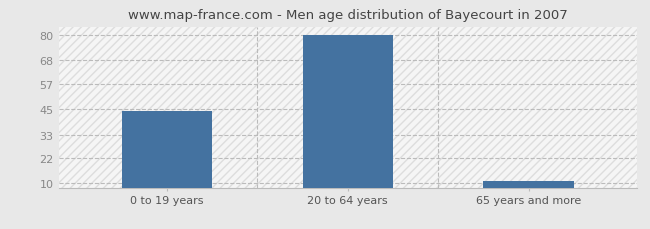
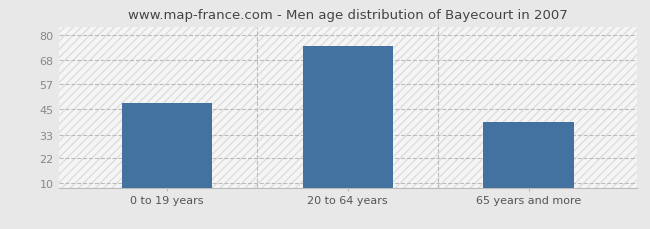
0 to 19 years: 44 -> 48
20 to 64 years: 80 -> 75
65 years and more: 11 -> 39
